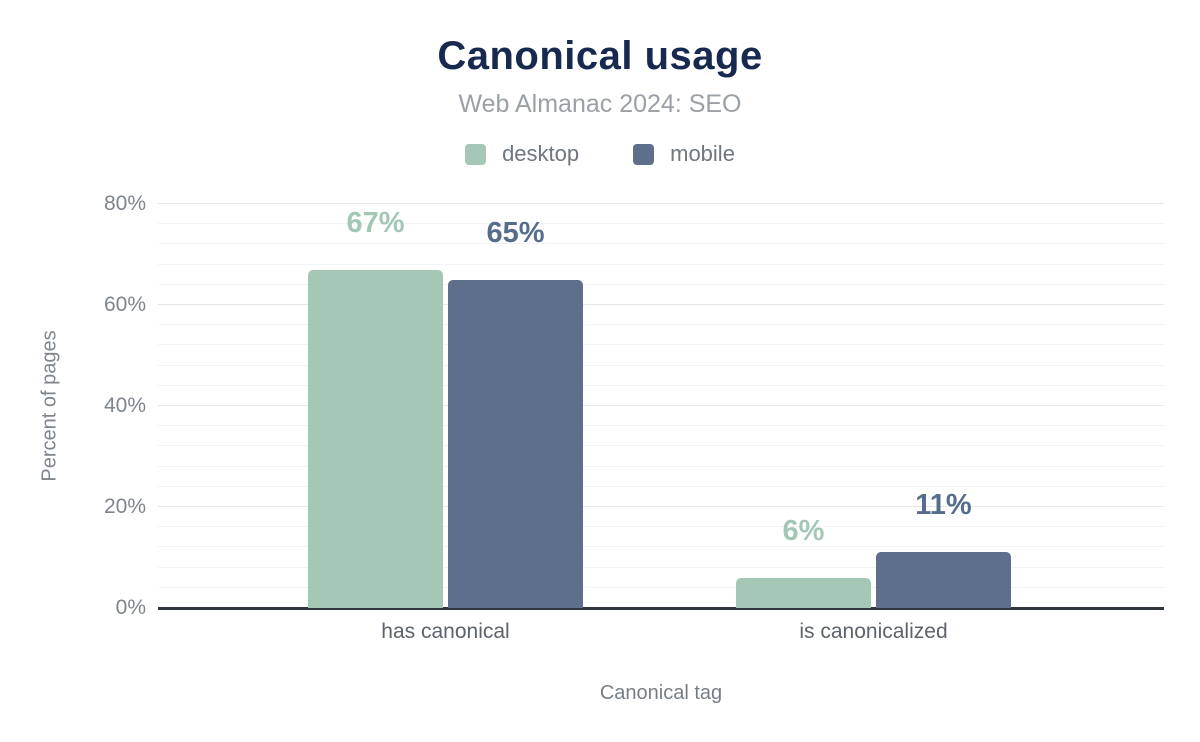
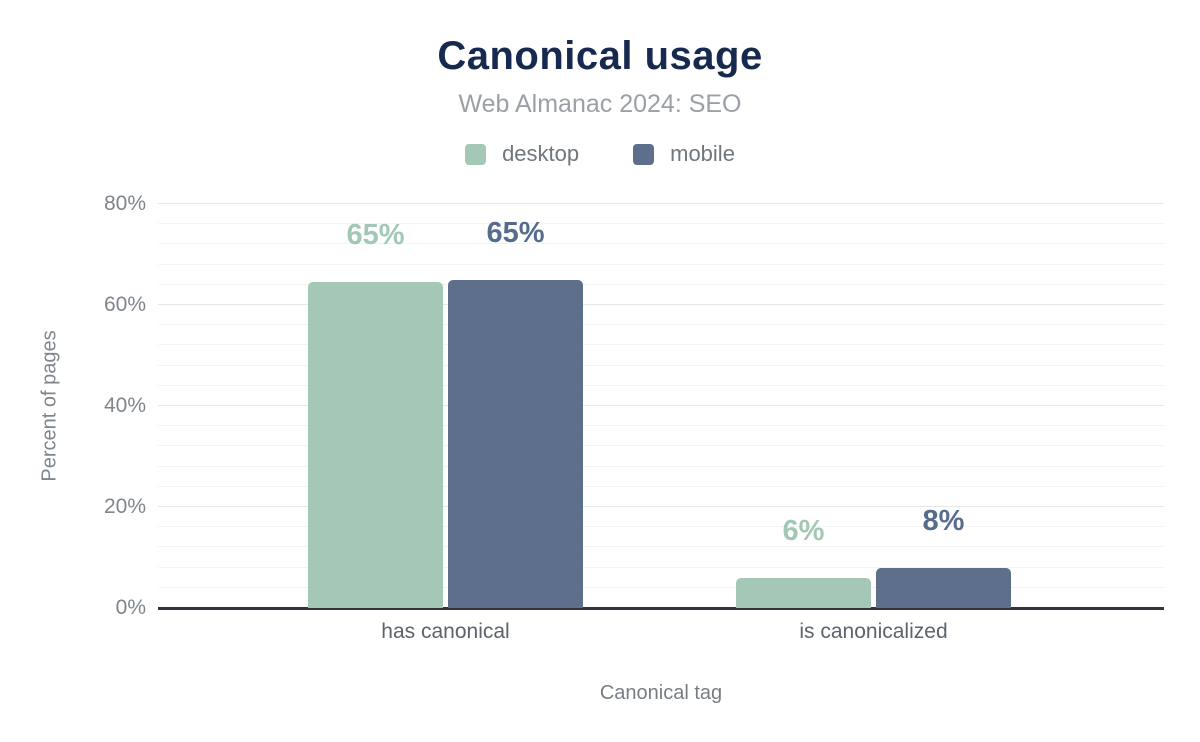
desktop/has canonical: 67% -> 65%
mobile/is canonicalized: 11% -> 8%
